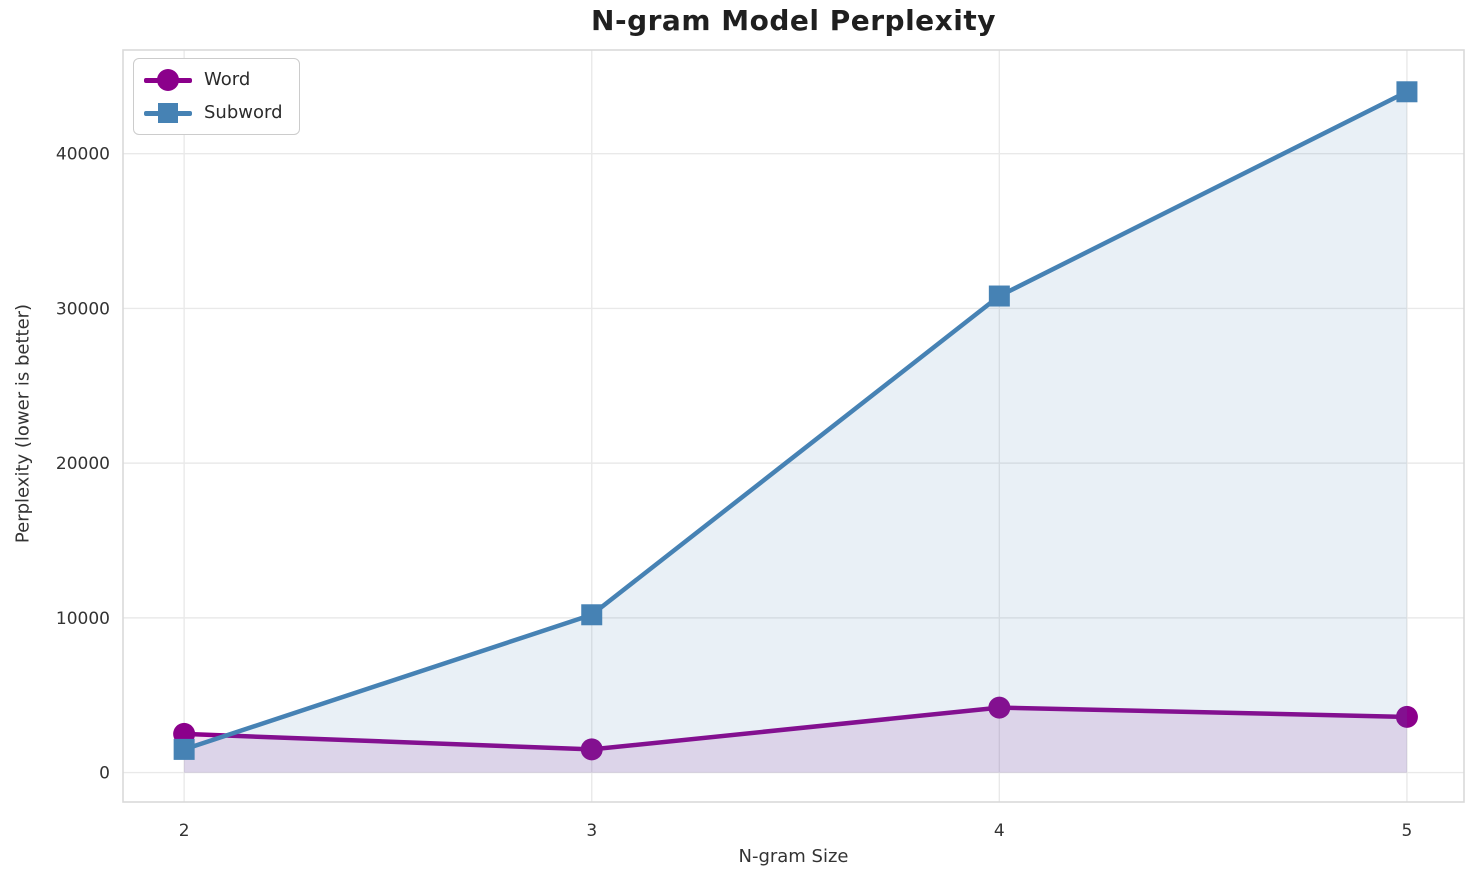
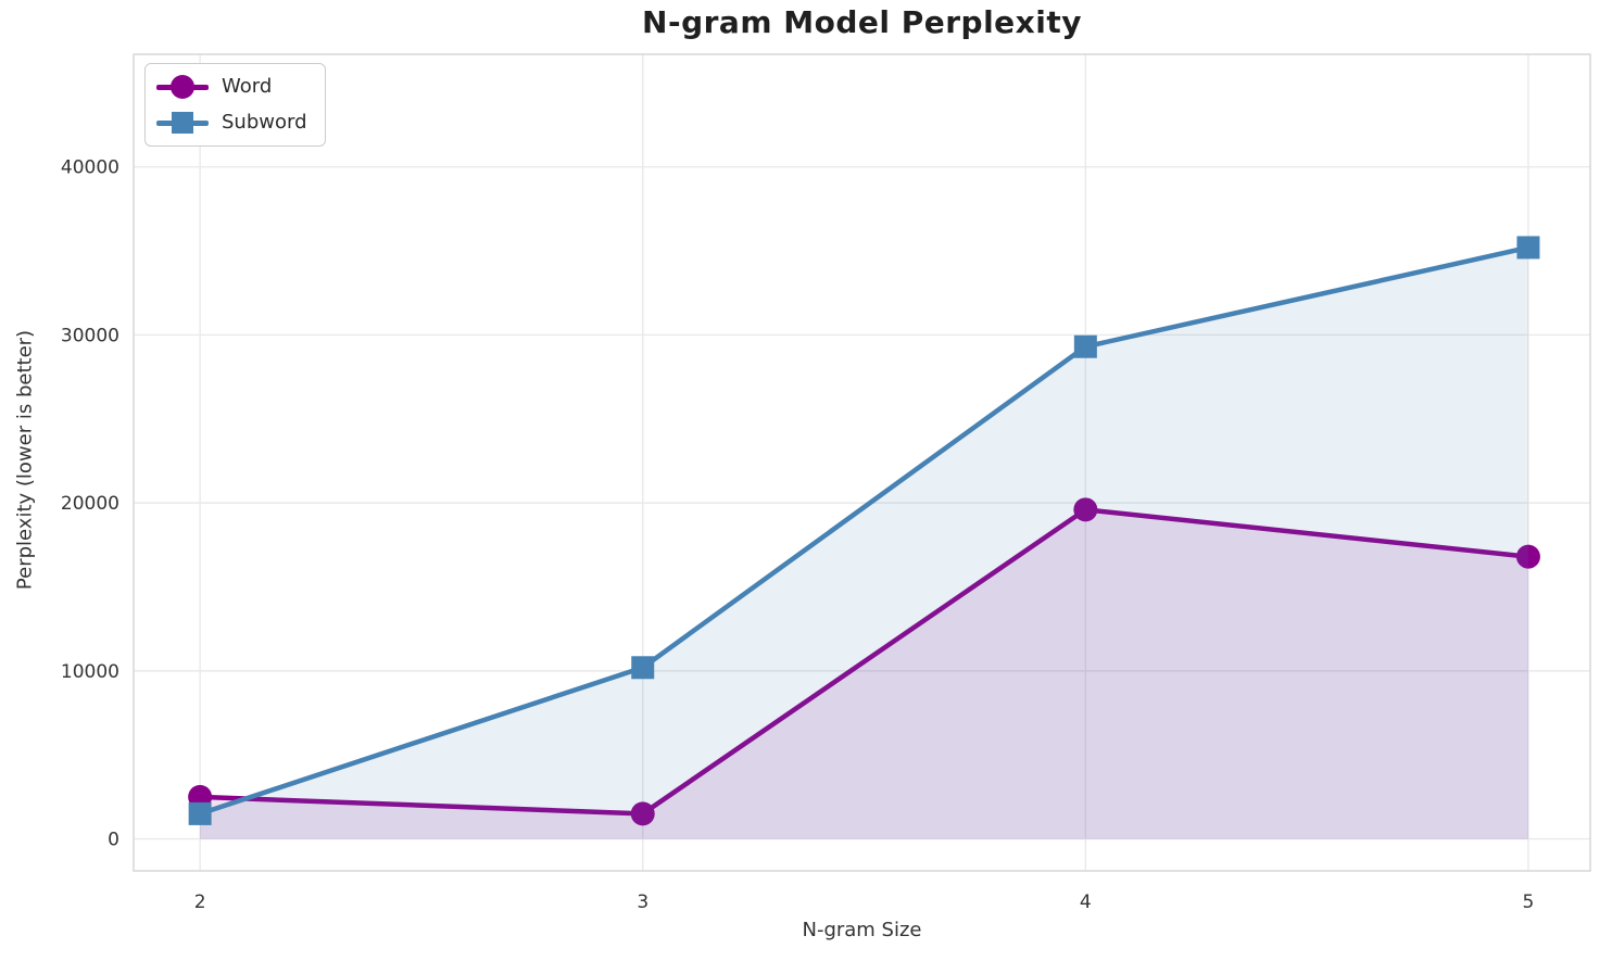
Word/4: 4200 -> 19600
Subword/4: 30800 -> 29300
Word/5: 3600 -> 16800
Subword/5: 44000 -> 35200
